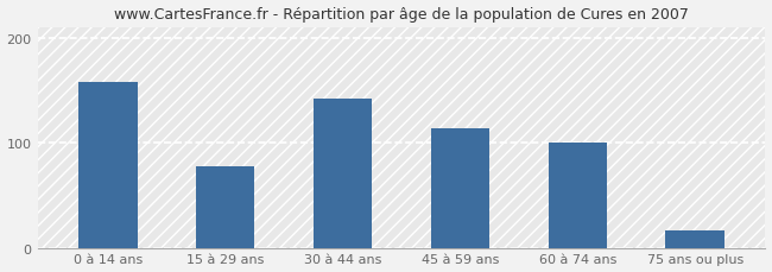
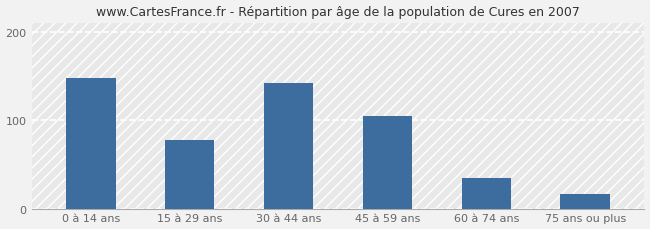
0 à 14 ans: 158 -> 148
45 à 59 ans: 114 -> 105
60 à 74 ans: 100 -> 35
